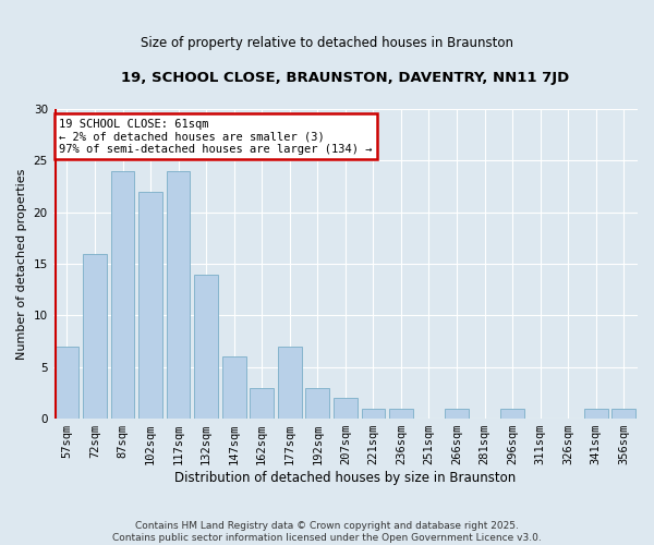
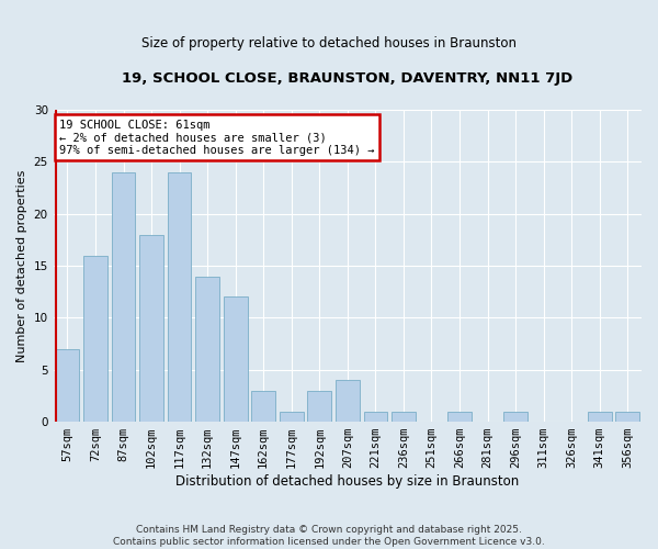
102sqm: 22 -> 18
147sqm: 6 -> 12
177sqm: 7 -> 1
207sqm: 2 -> 4
